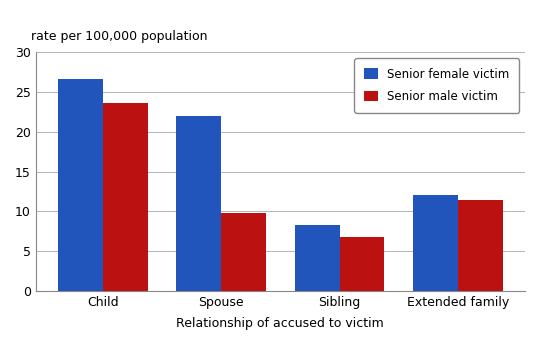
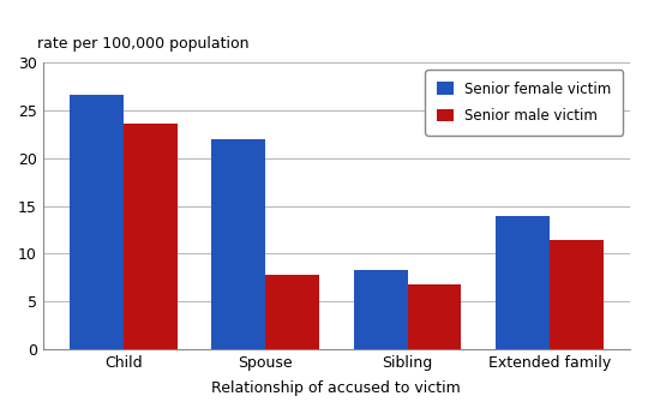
Senior male victim/Spouse: 9.8 -> 7.8
Senior female victim/Extended family: 12.1 -> 14.0
